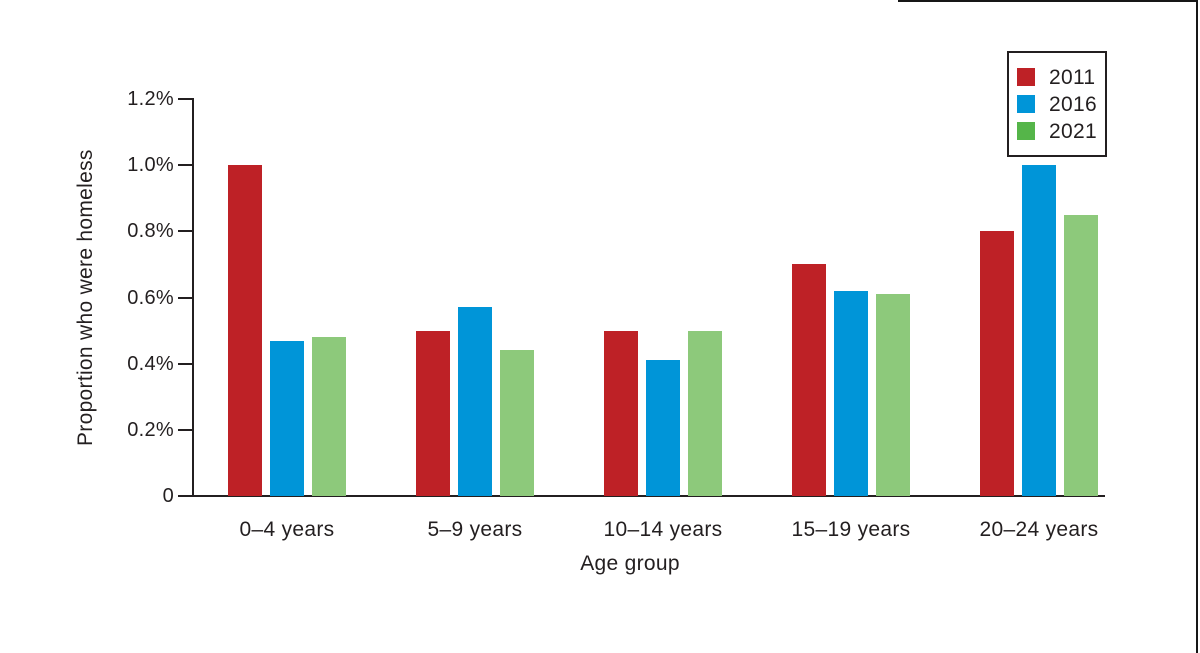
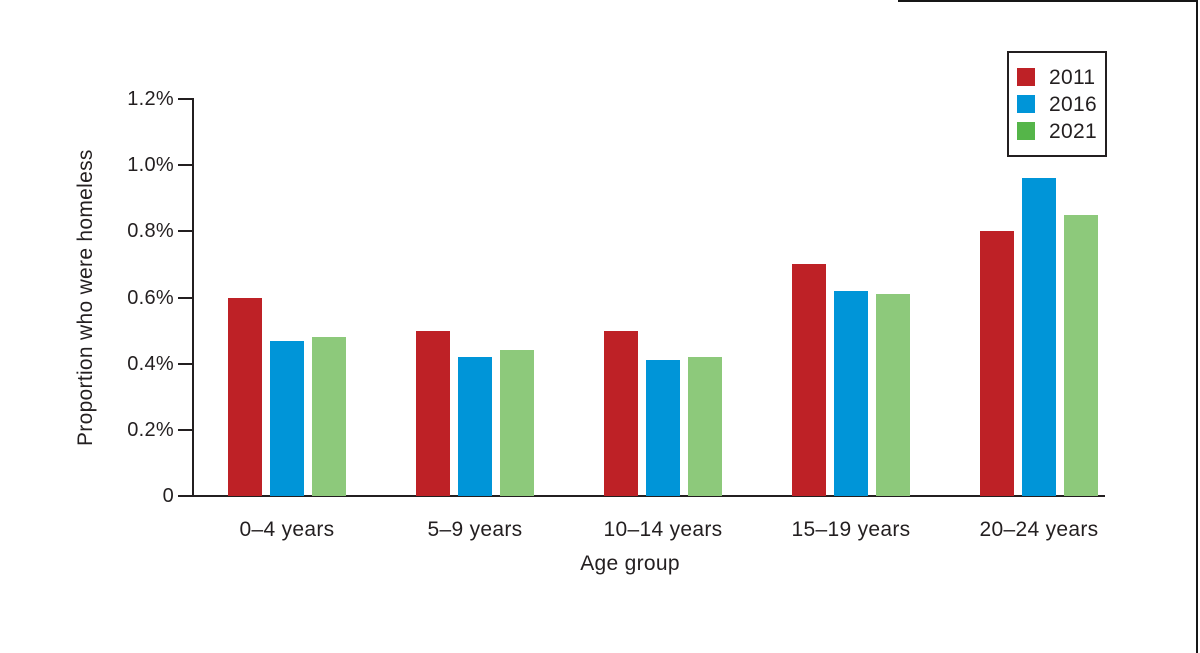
2011/0–4 years: 1.0% -> 0.6%
2016/5–9 years: 0.57% -> 0.42%
2021/10–14 years: 0.50% -> 0.42%
2016/20–24 years: 1.00% -> 0.96%
